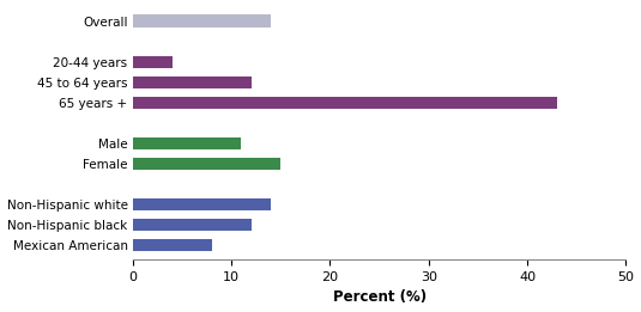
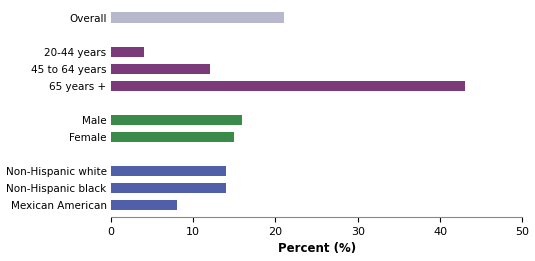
Overall: 14 -> 21
Male: 11 -> 16
Non-Hispanic black: 12 -> 14
